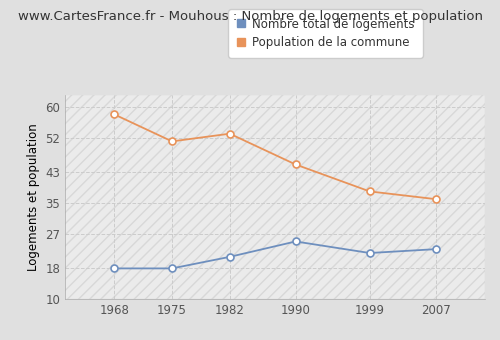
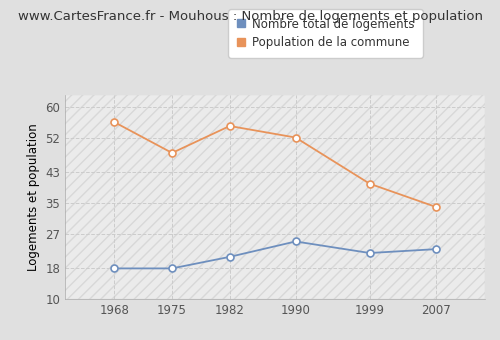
Population de la commune/1968: 58 -> 56
Population de la commune/1975: 51 -> 48
Population de la commune/1982: 53 -> 55
Population de la commune/1990: 45 -> 52
Population de la commune/1999: 38 -> 40
Population de la commune/2007: 36 -> 34
